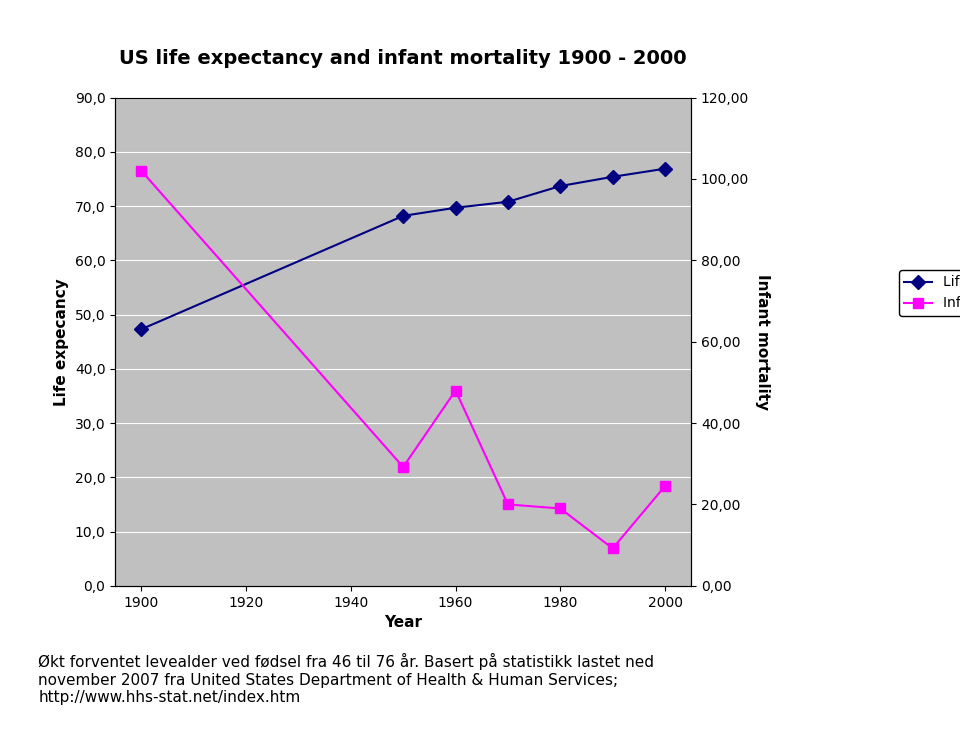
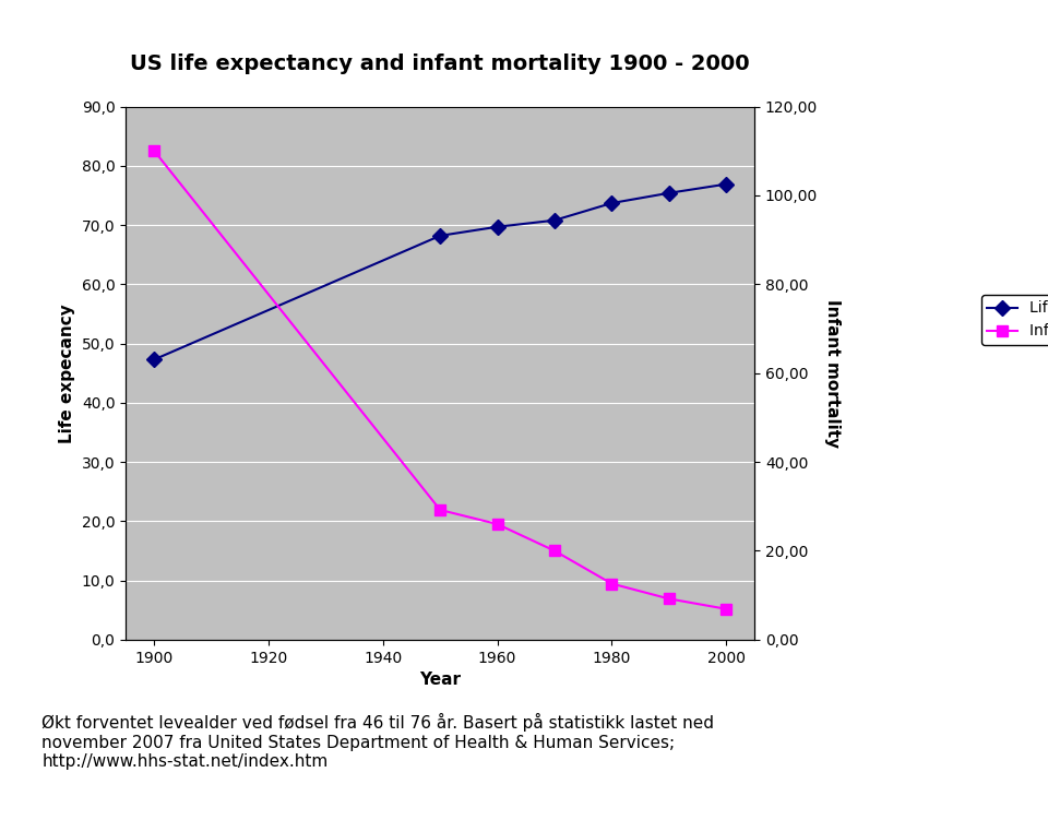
Infant mortality/1900: 102,0 -> 110,0
Infant mortality/1960: 48,0 -> 26,0
Infant mortality/1980: 19,0 -> 12,6
Infant mortality/2000: 24,5 -> 6,9
